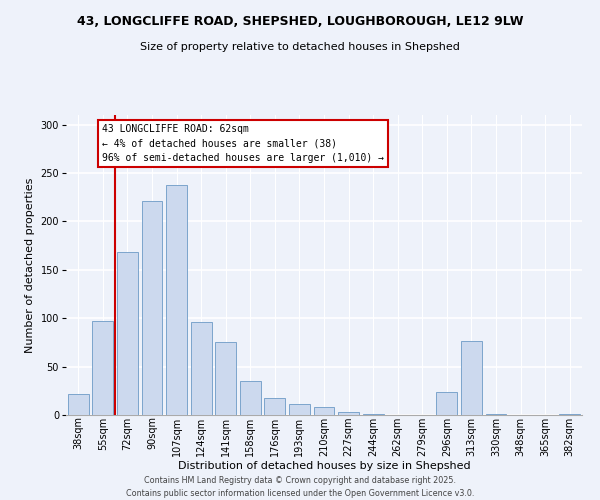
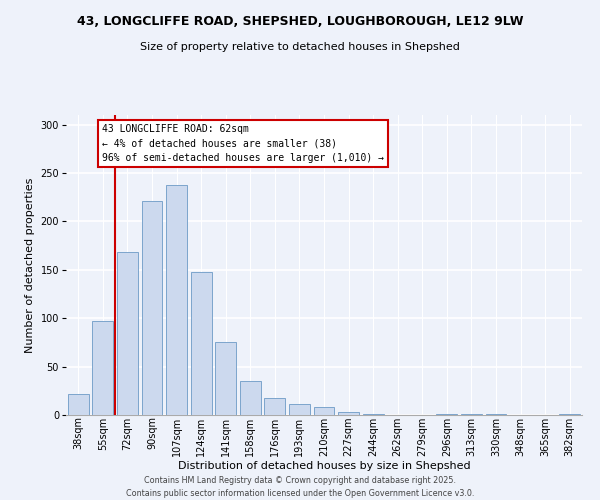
124sqm: 96 -> 148
296sqm: 24 -> 1
313sqm: 76 -> 1
